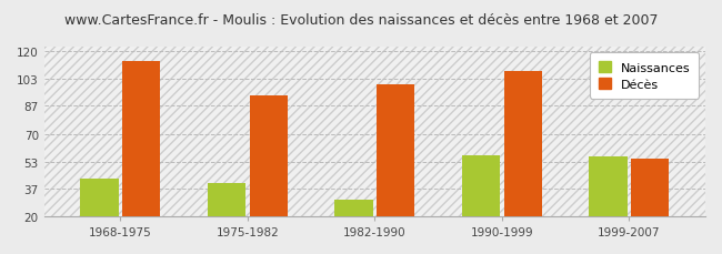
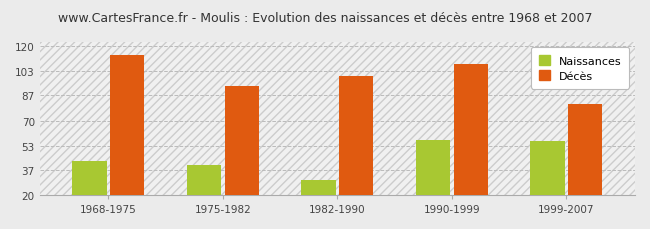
Décès/1999-2007: 55 -> 81
